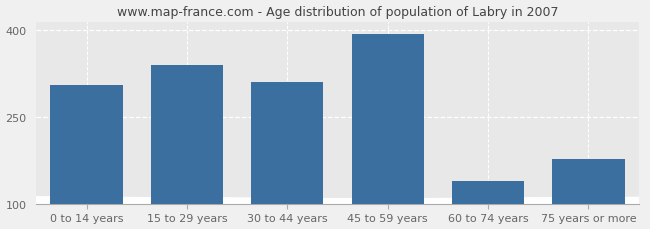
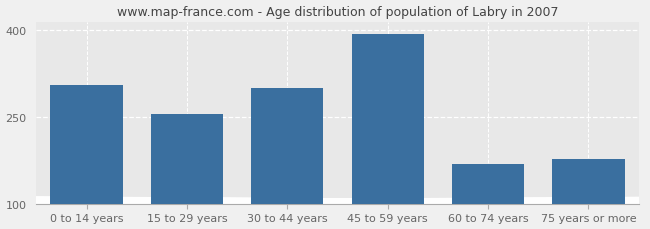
15 to 29 years: 340 -> 255
30 to 44 years: 310 -> 300
60 to 74 years: 140 -> 168
